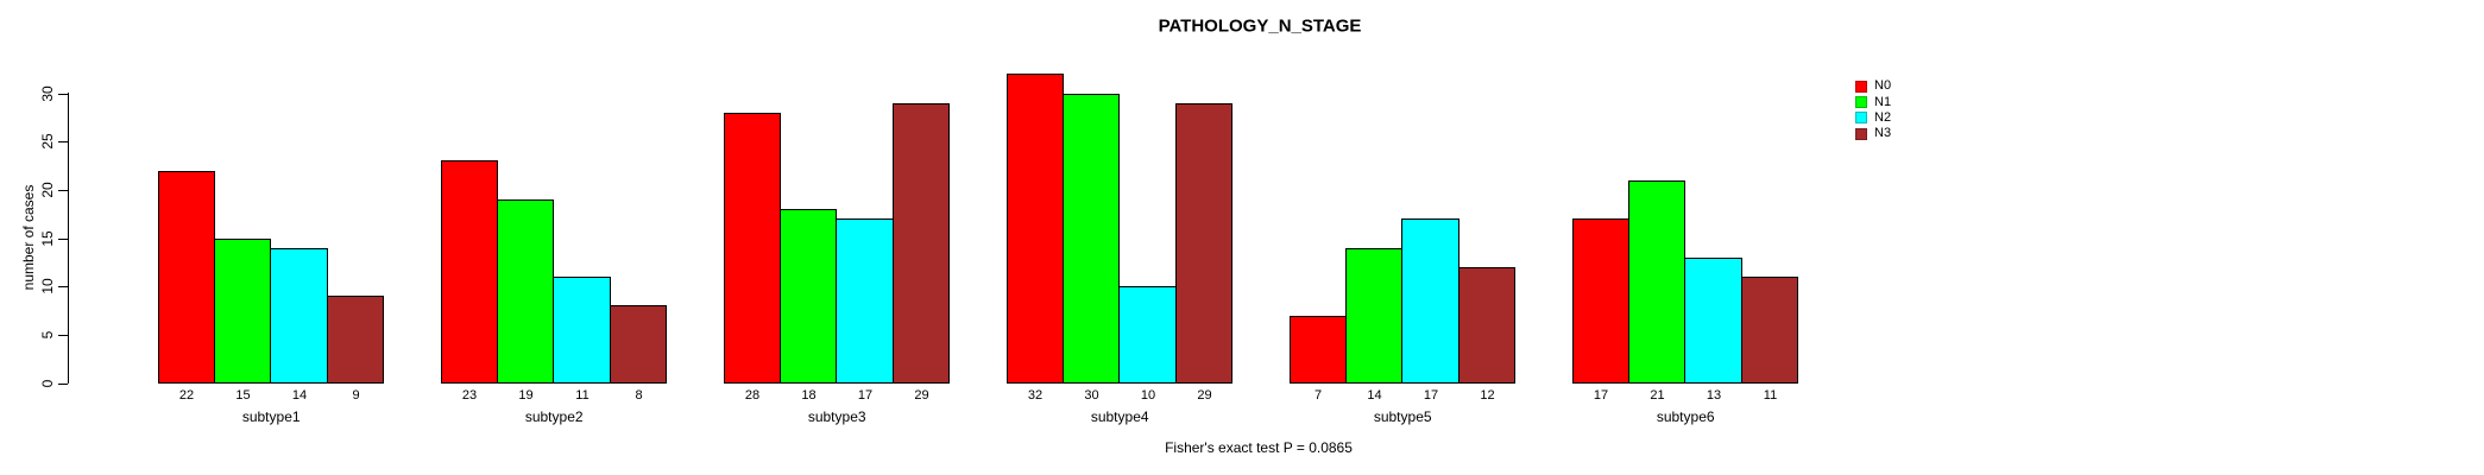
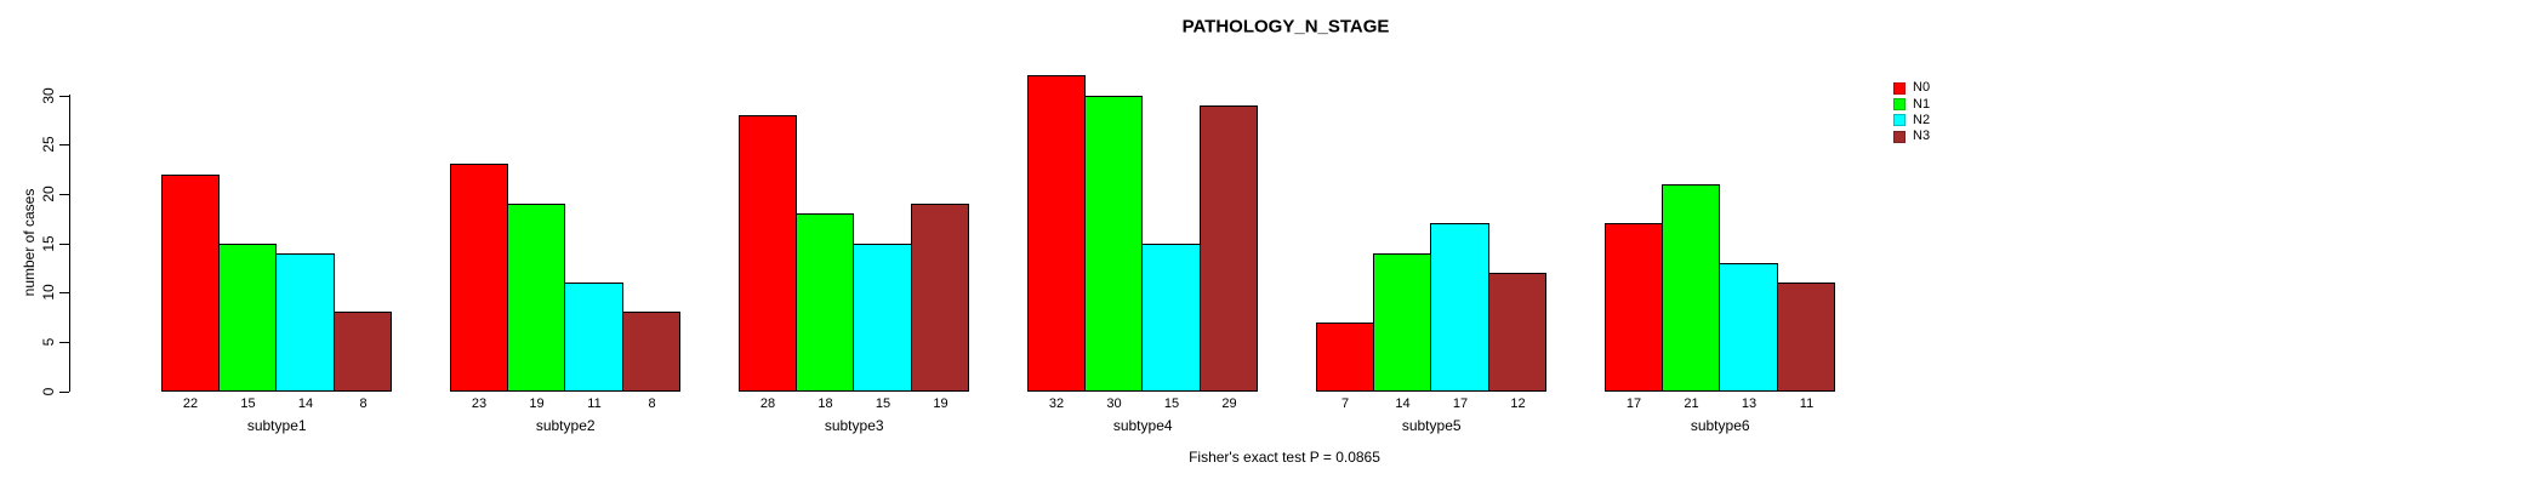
N3/subtype1: 9 -> 8
N2/subtype3: 17 -> 15
N3/subtype3: 29 -> 19
N2/subtype4: 10 -> 15
